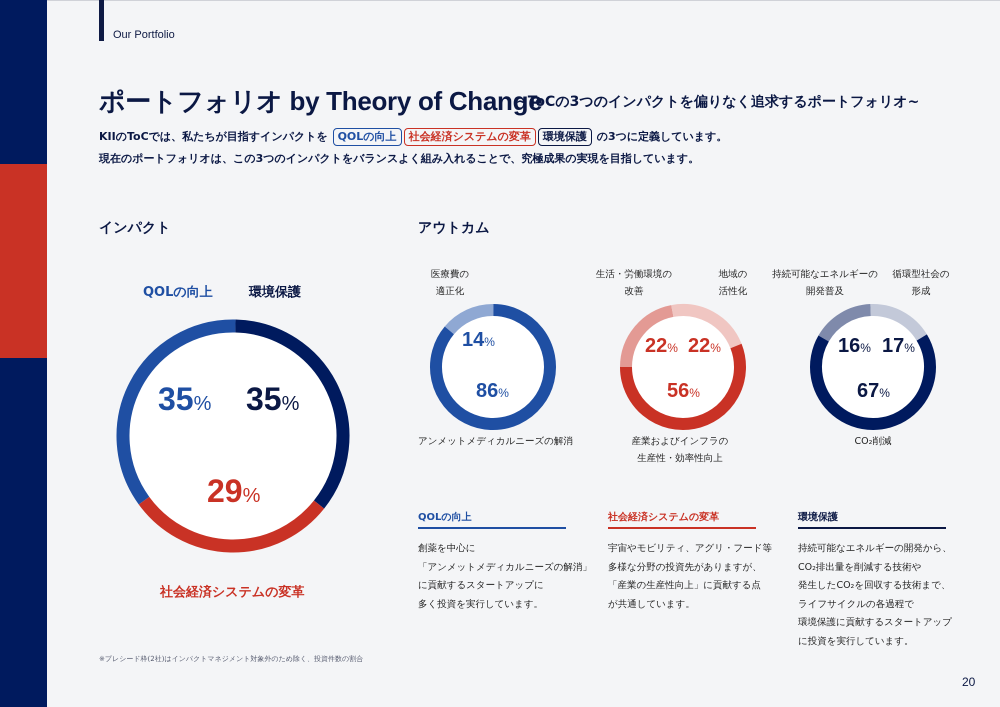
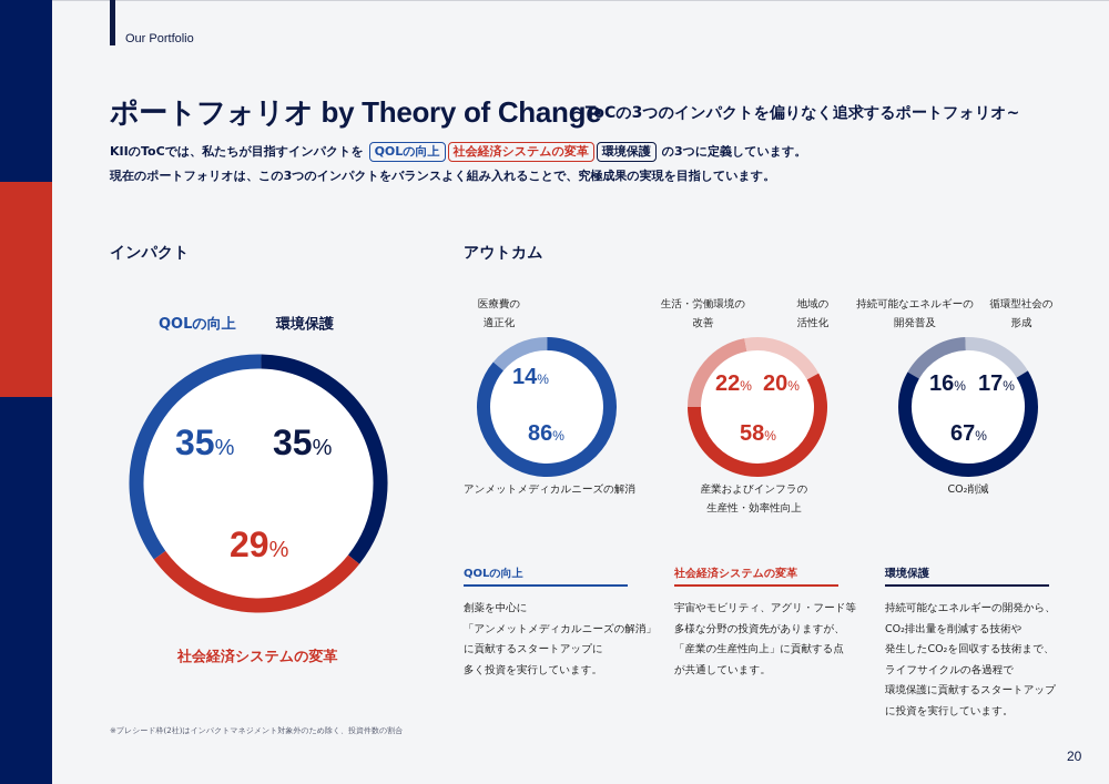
社会経済システムの変革 アウトカム/地域の活性化: 22 -> 20
社会経済システムの変革 アウトカム/産業およびインフラの生産性・効率性向上: 56 -> 58
